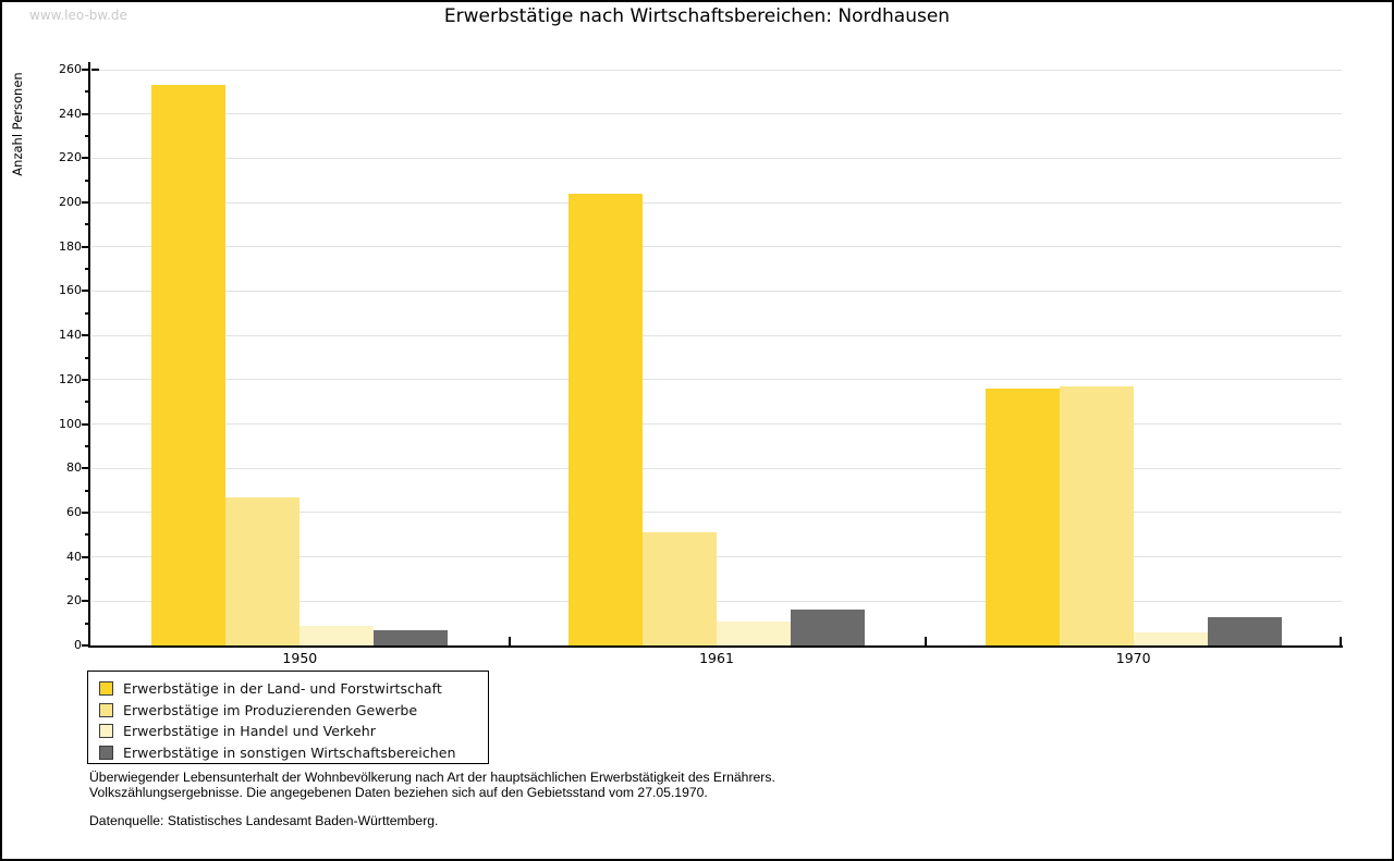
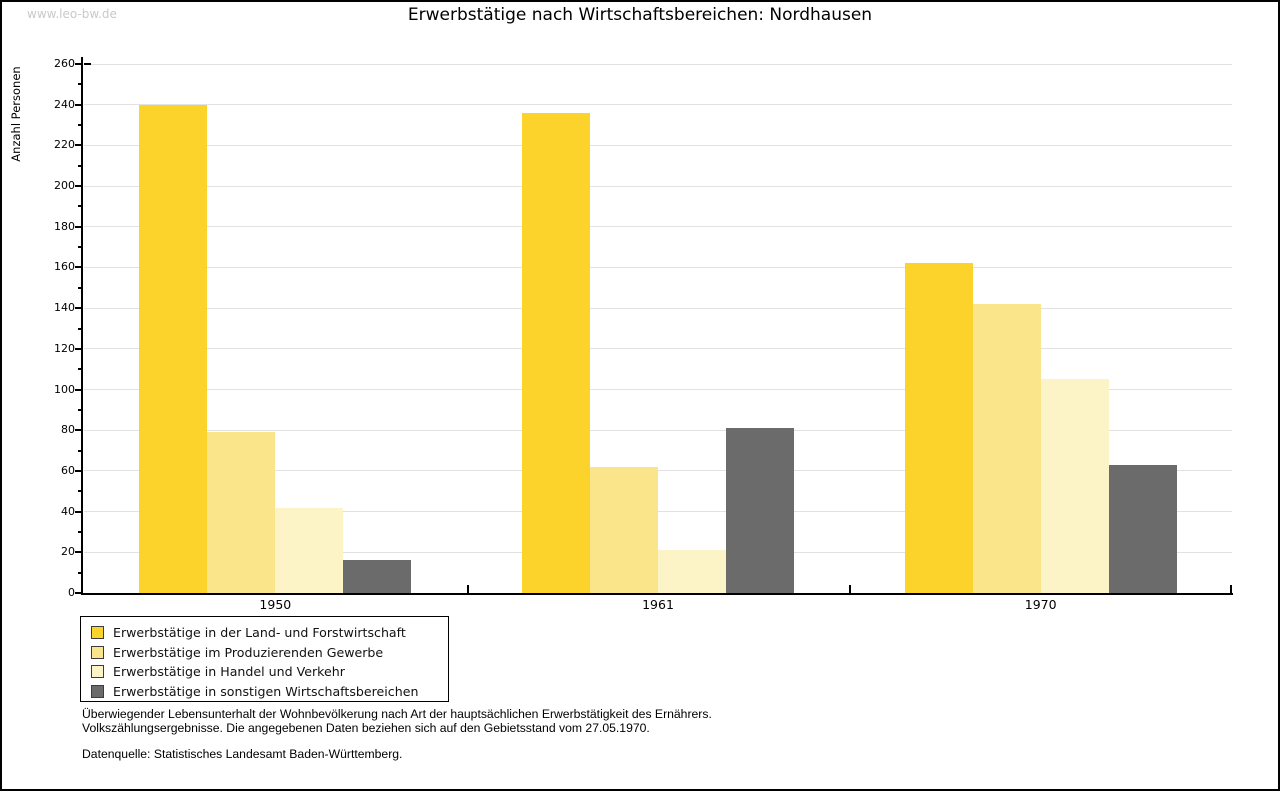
Erwerbstätige in der Land- und Forstwirtschaft/1950: 253 -> 240
Erwerbstätige im Produzierenden Gewerbe/1950: 67 -> 79
Erwerbstätige in Handel und Verkehr/1950: 9 -> 42
Erwerbstätige in sonstigen Wirtschaftsbereichen/1950: 7 -> 16
Erwerbstätige in der Land- und Forstwirtschaft/1961: 204 -> 236
Erwerbstätige im Produzierenden Gewerbe/1961: 51 -> 62
Erwerbstätige in Handel und Verkehr/1961: 11 -> 21
Erwerbstätige in sonstigen Wirtschaftsbereichen/1961: 16 -> 81
Erwerbstätige in der Land- und Forstwirtschaft/1970: 116 -> 162
Erwerbstätige im Produzierenden Gewerbe/1970: 117 -> 142
Erwerbstätige in Handel und Verkehr/1970: 6 -> 105
Erwerbstätige in sonstigen Wirtschaftsbereichen/1970: 13 -> 63
